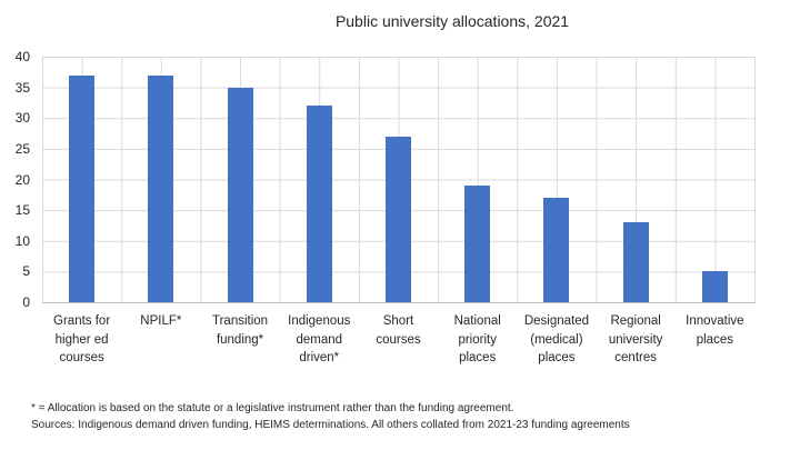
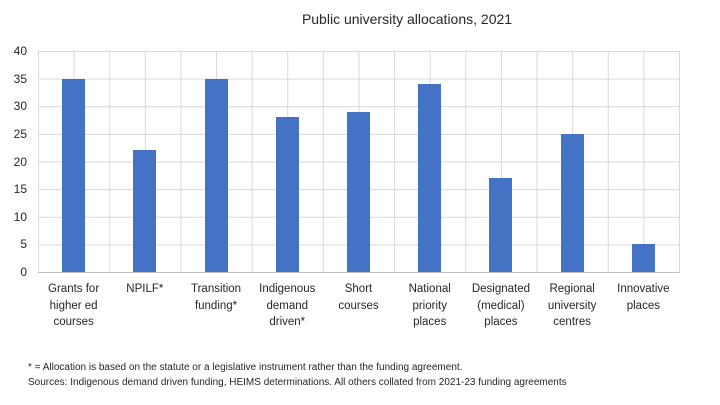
Grants for higher ed courses: 37 -> 35
NPILF*: 37 -> 22
Indigenous demand driven*: 32 -> 28
Short courses: 27 -> 29
National priority places: 19 -> 34
Regional university centres: 13 -> 25
